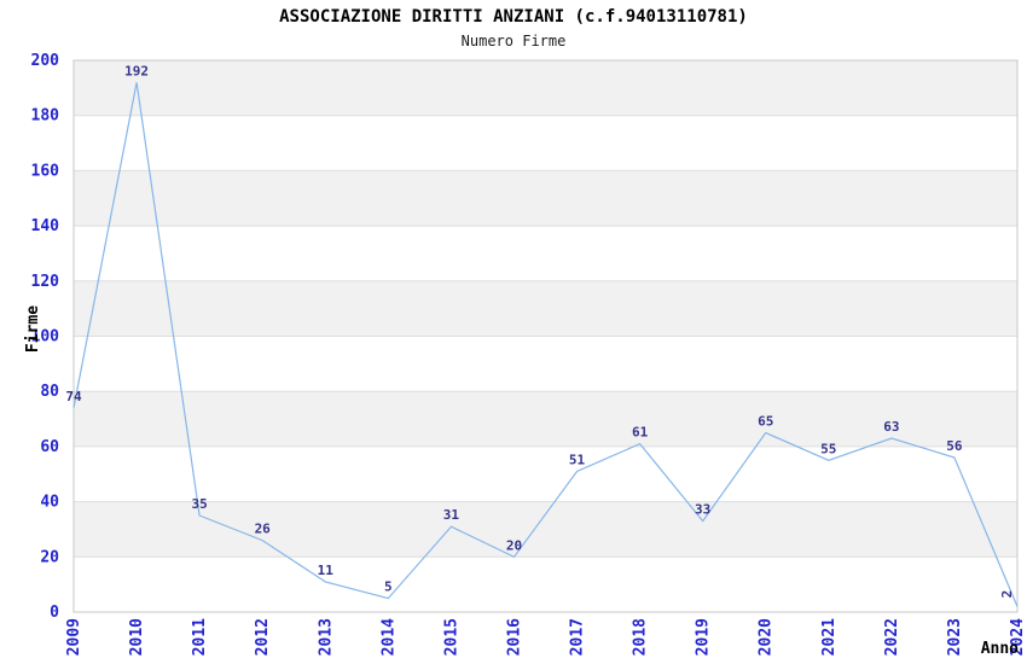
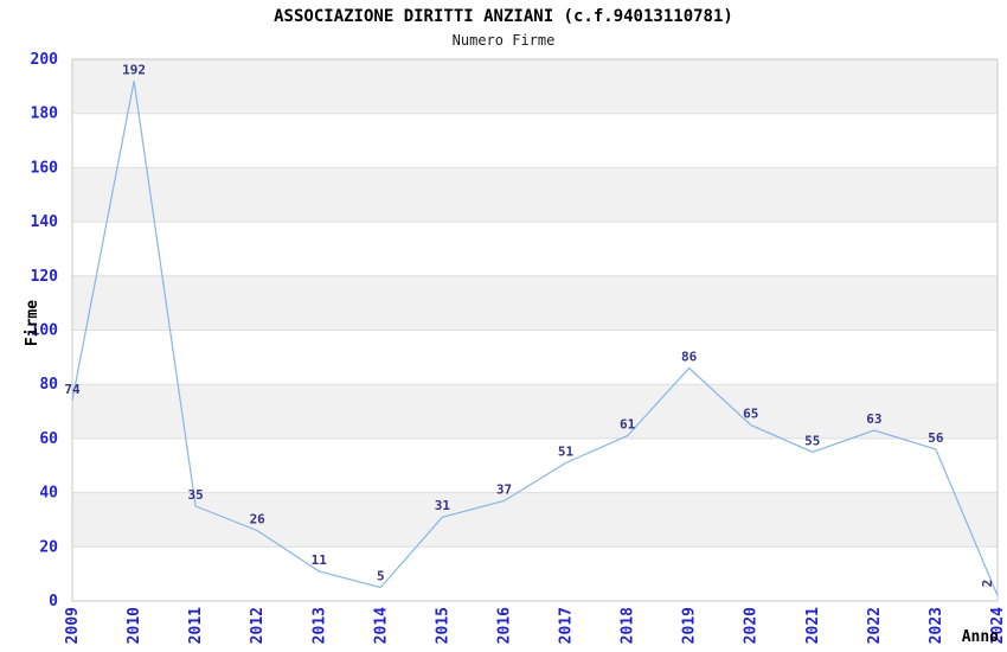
2016: 20 -> 37
2019: 33 -> 86
